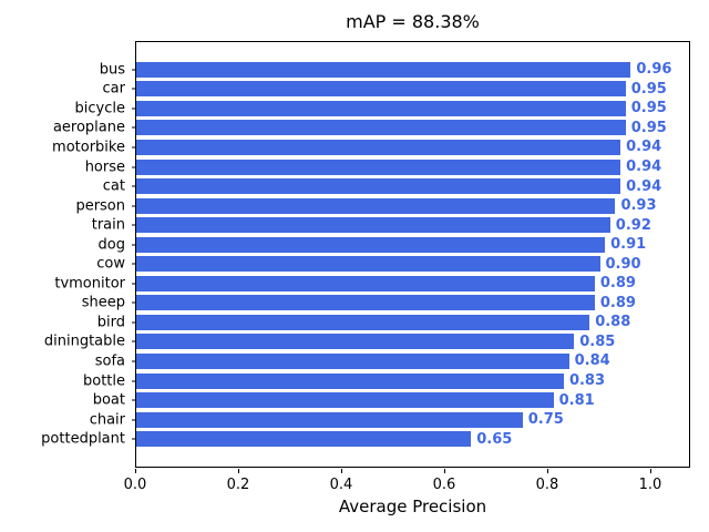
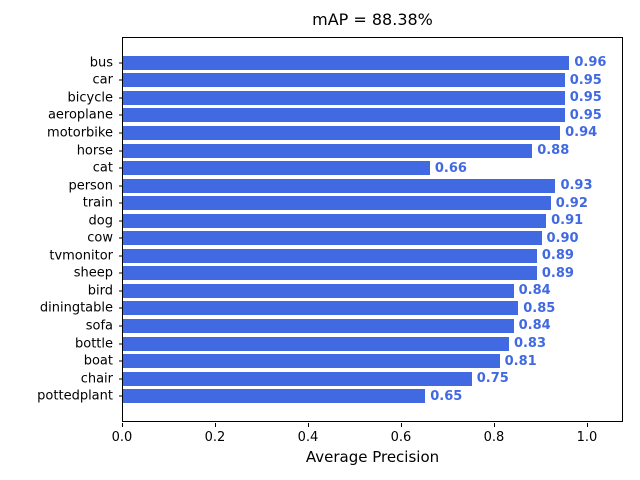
horse: 0.94 -> 0.88
cat: 0.94 -> 0.66
bird: 0.88 -> 0.84
